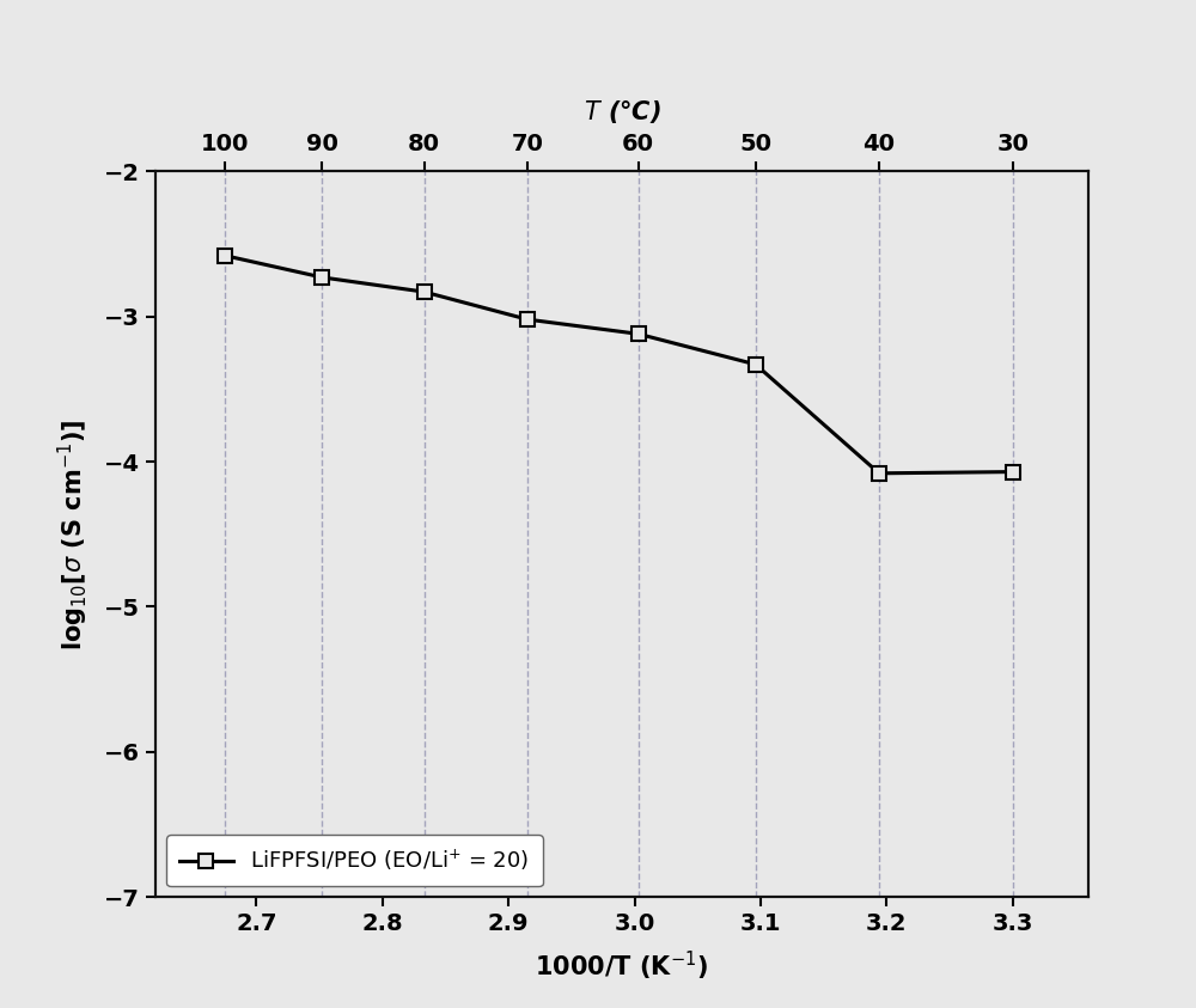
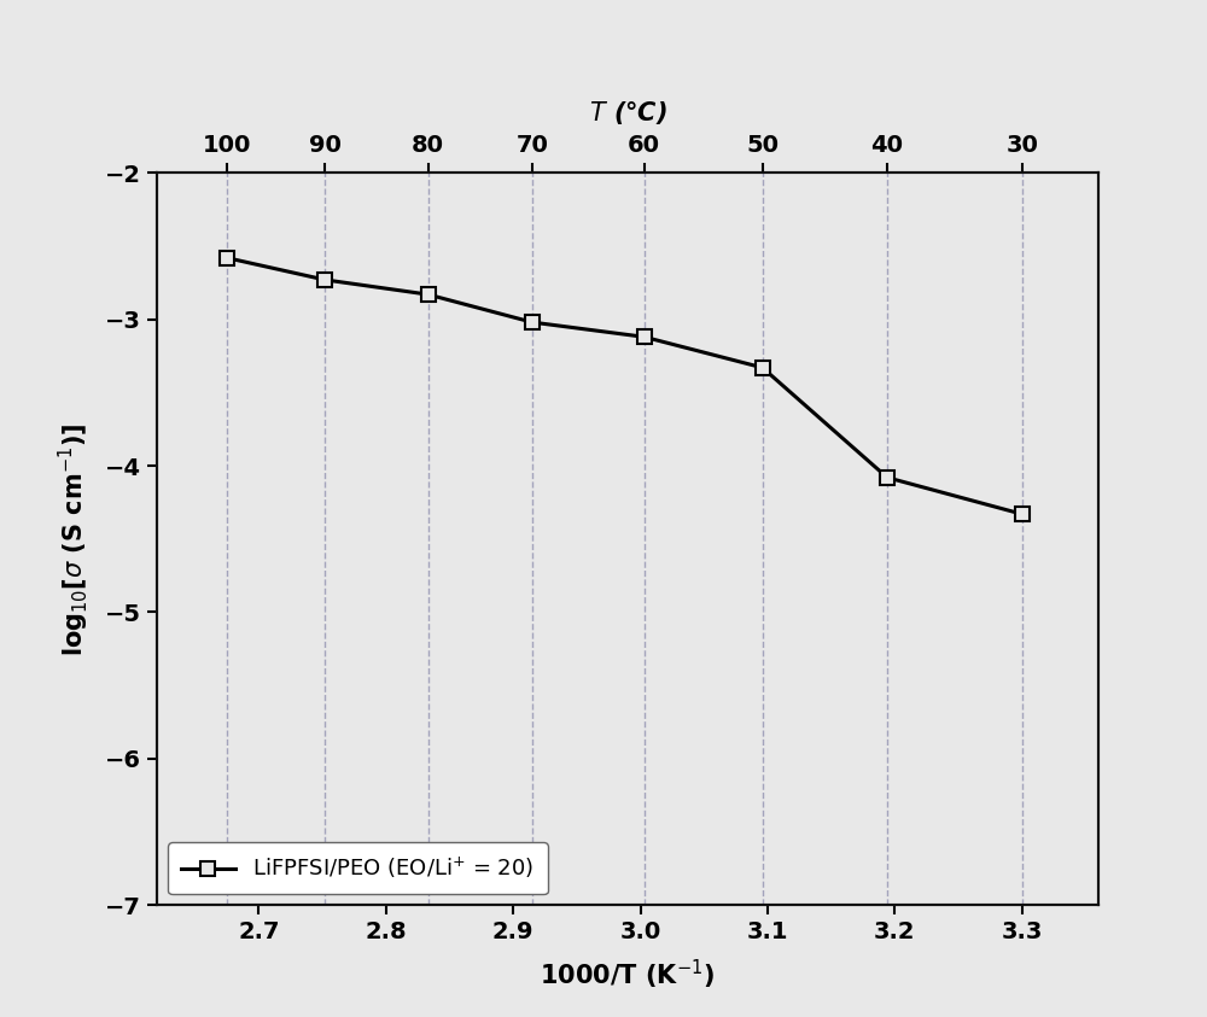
3.3: -4.07 -> -4.33
